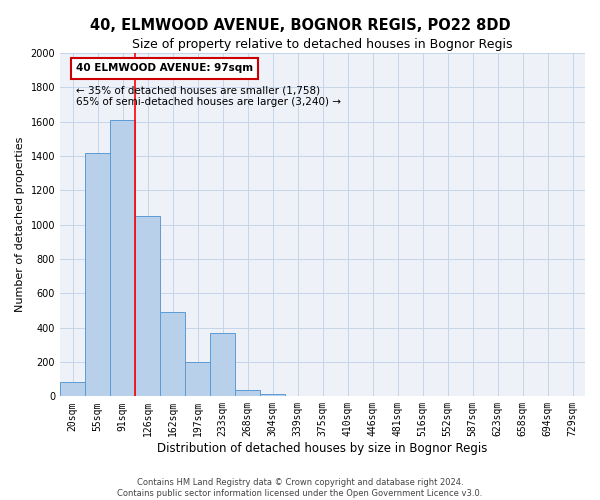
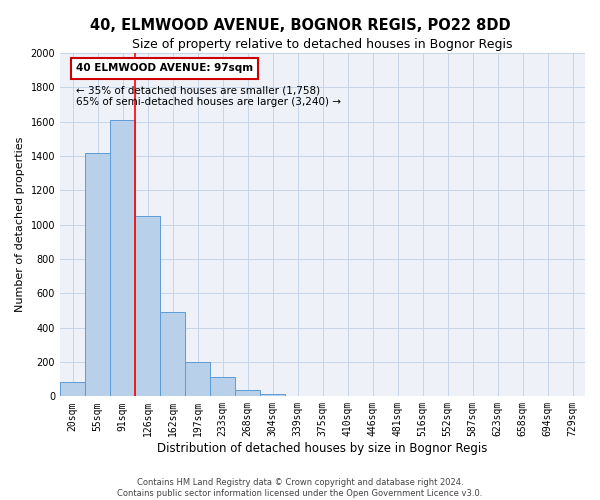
233sqm: 370 -> 110
